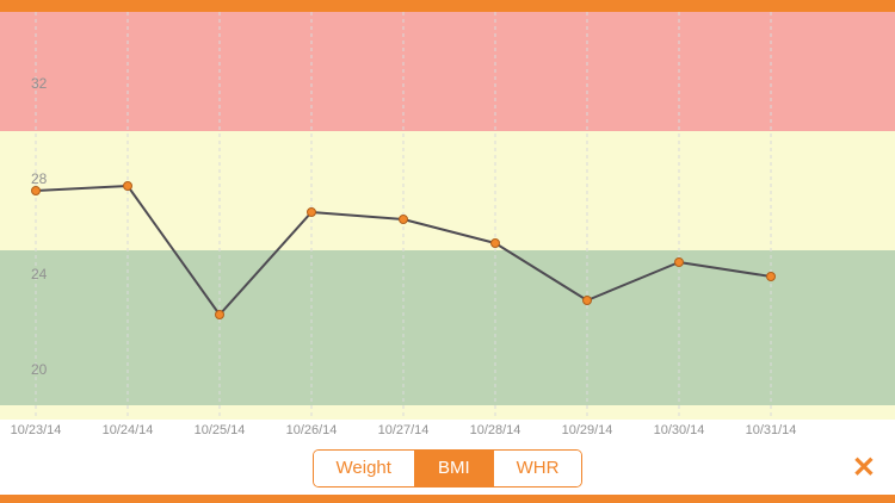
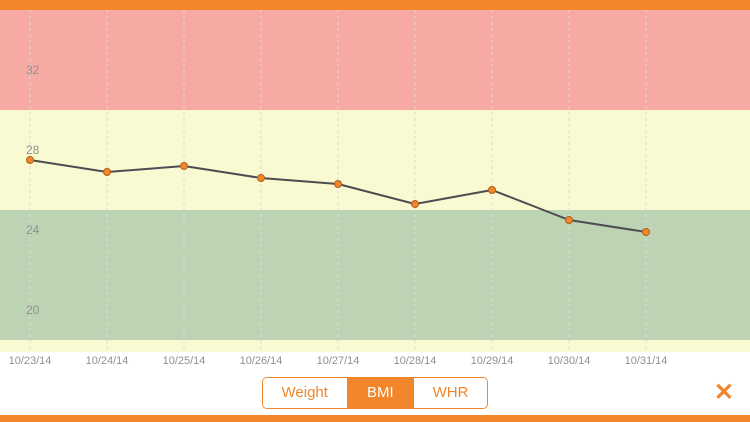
10/24/14: 27.7 -> 26.9
10/25/14: 22.3 -> 27.2
10/29/14: 22.9 -> 26.0
